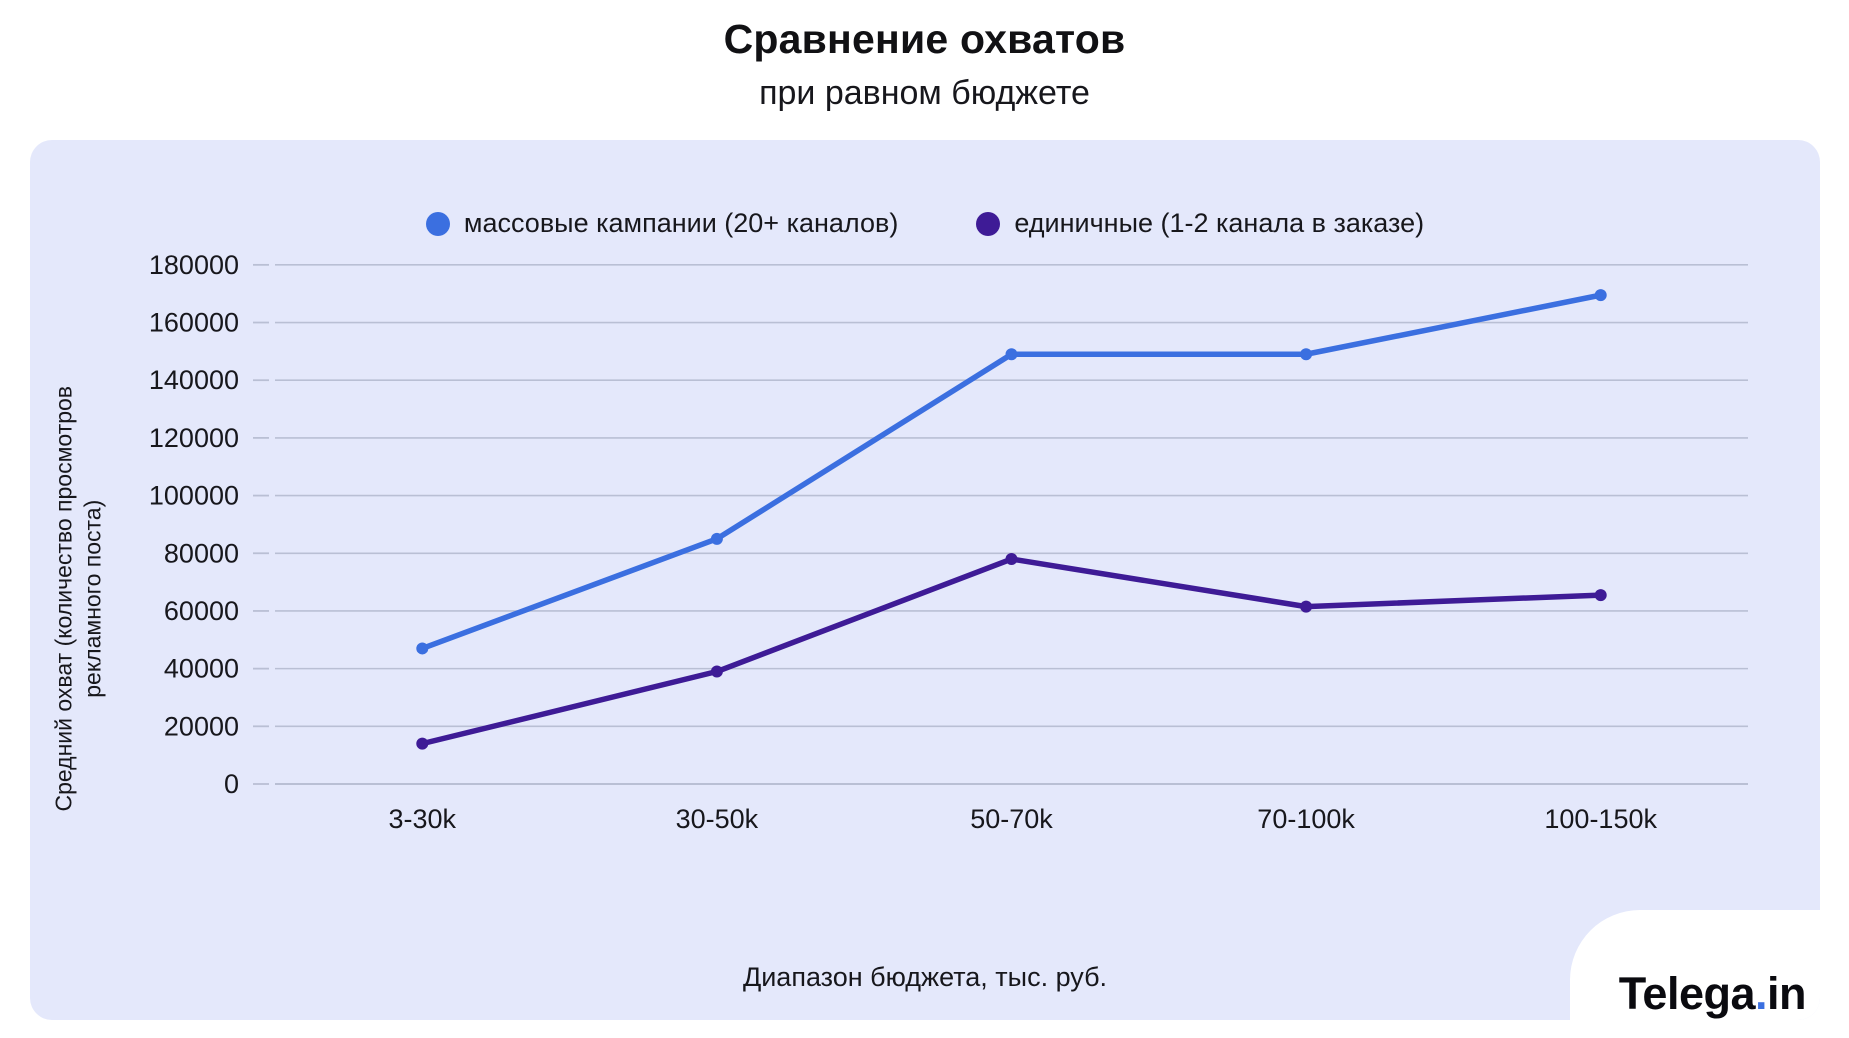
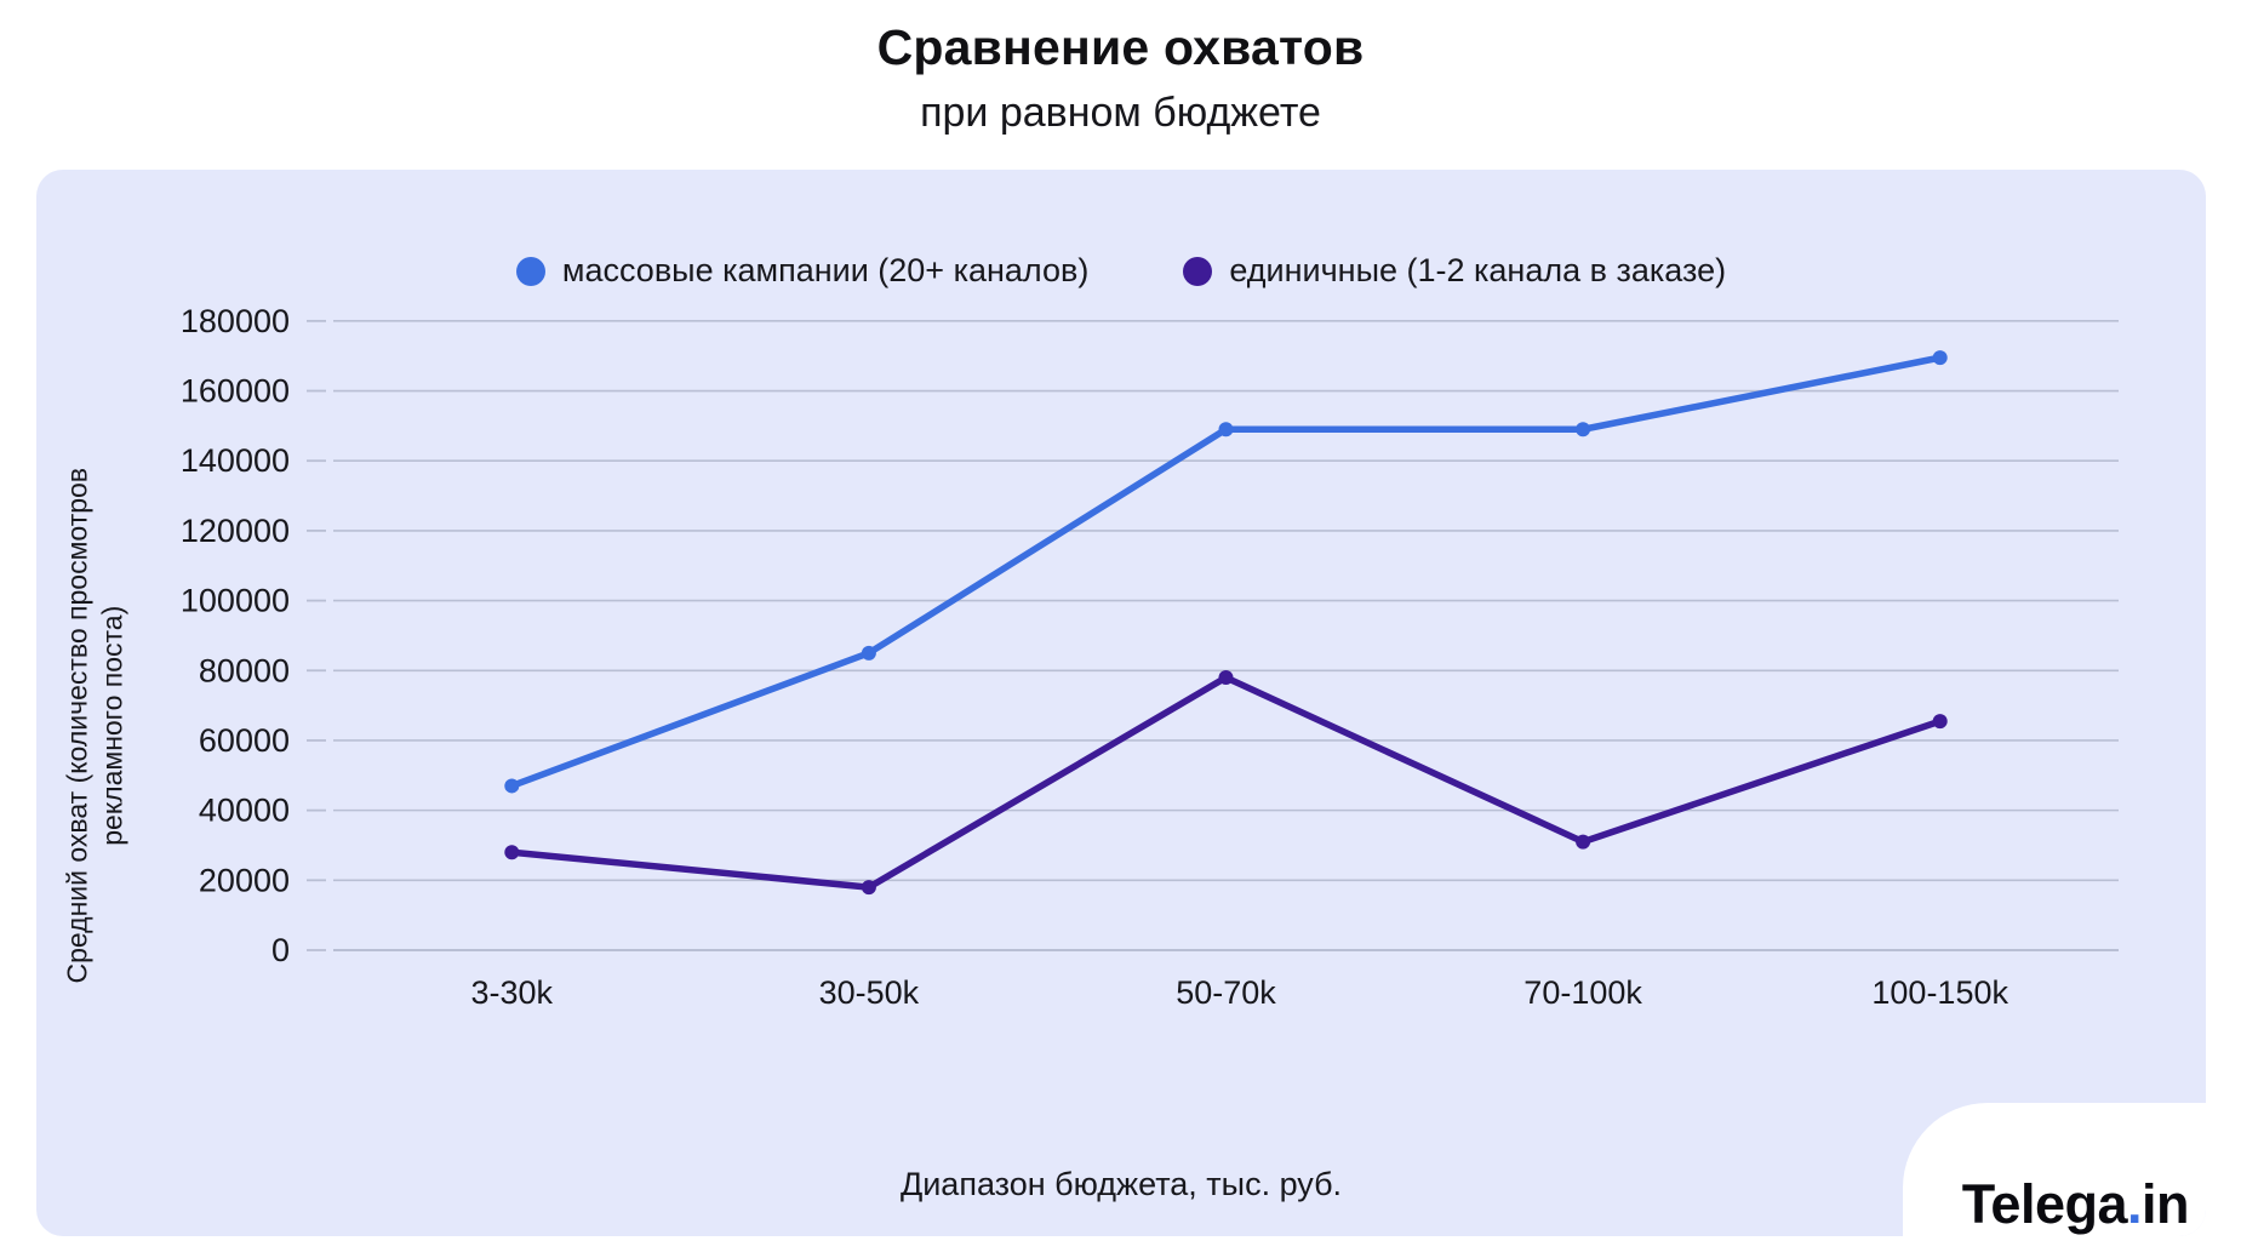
единичные (1-2 канала в заказе)/3-30k: 14000 -> 28000
единичные (1-2 канала в заказе)/30-50k: 39000 -> 18000
единичные (1-2 канала в заказе)/70-100k: 62000 -> 31000
